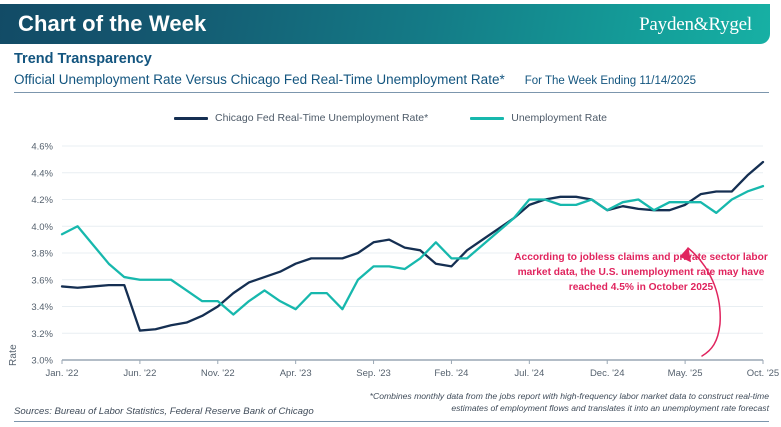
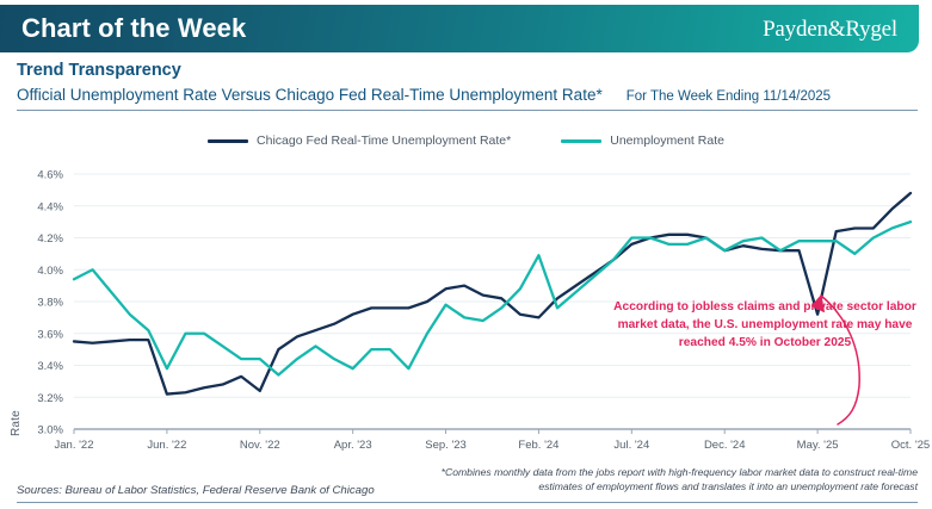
Unemployment Rate/Jun. '22: 3.60% -> 3.38%
Chicago Fed Real-Time Unemployment Rate*/Nov. '22: 3.40% -> 3.24%
Unemployment Rate/Sep. '23: 3.70% -> 3.78%
Unemployment Rate/Feb. '24: 3.76% -> 4.09%
Chicago Fed Real-Time Unemployment Rate*/May. '25: 4.16% -> 3.72%
